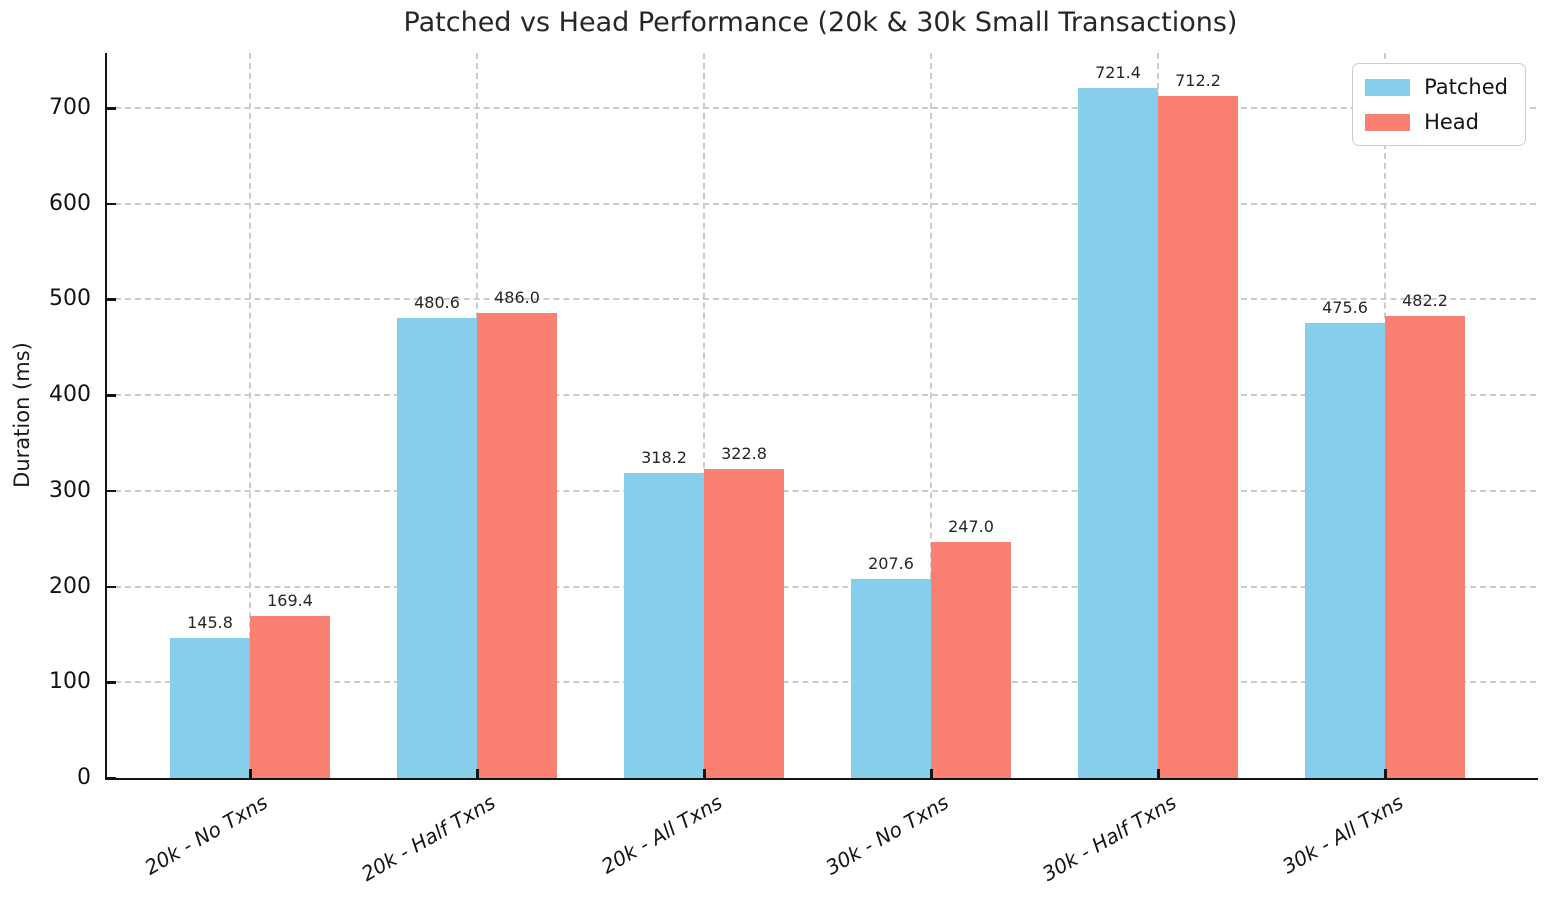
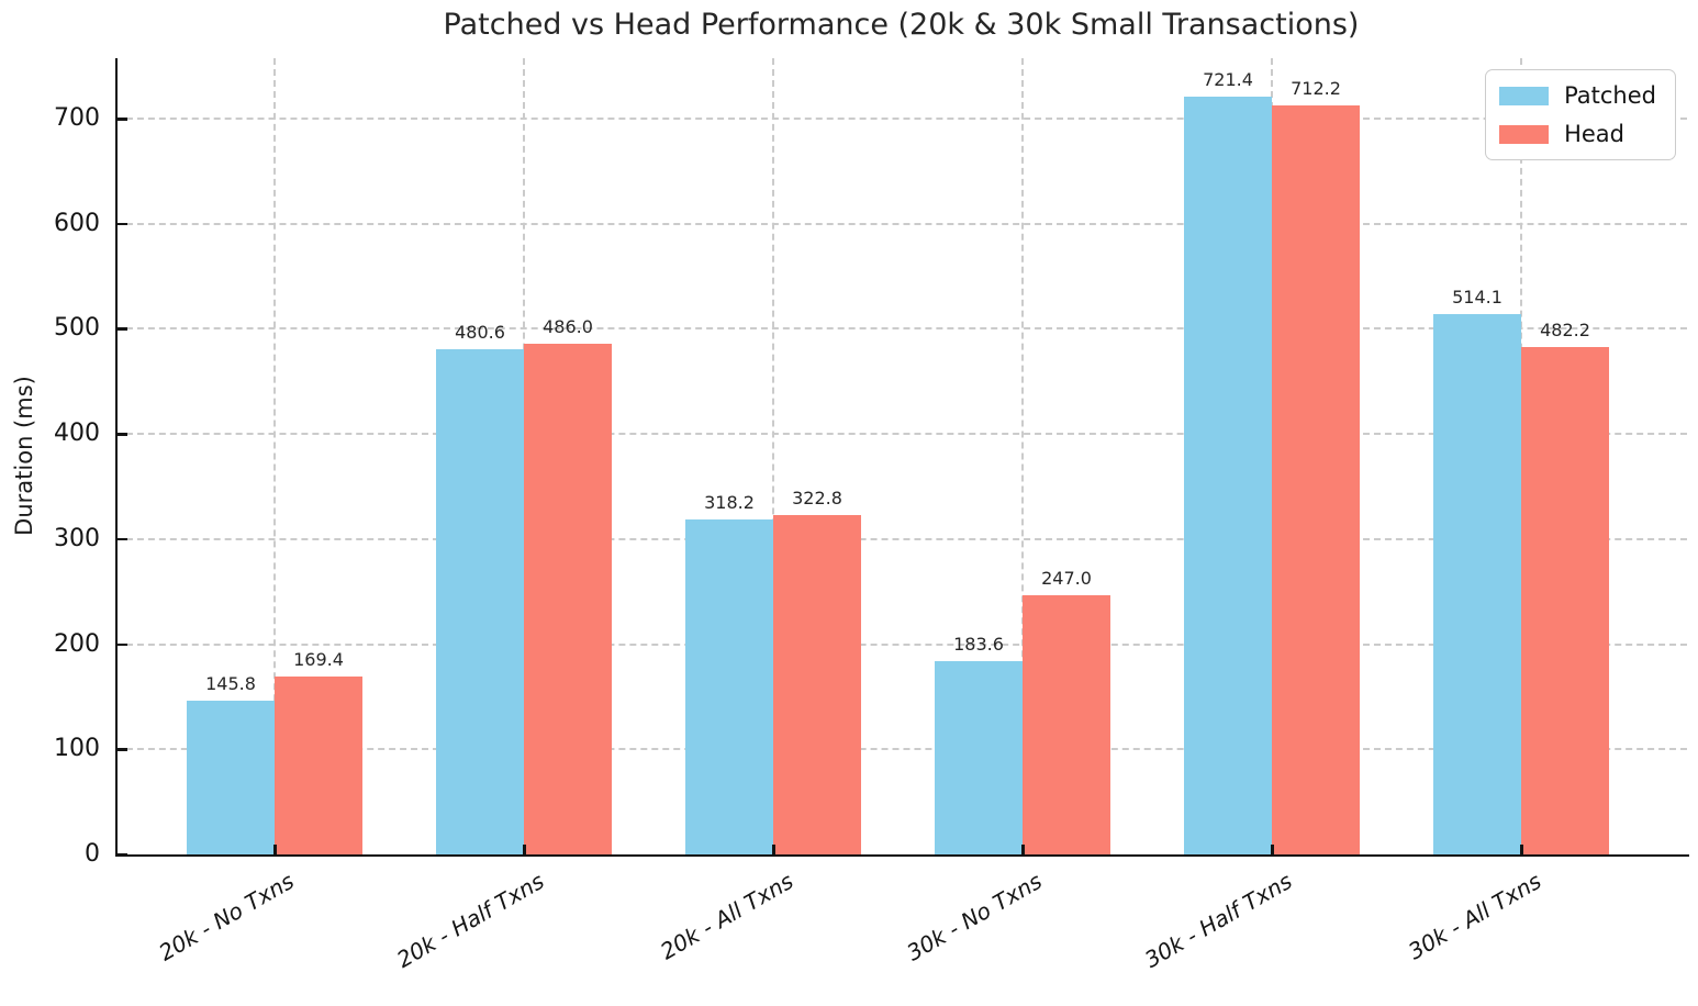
Patched/30k - No Txns: 207.6 -> 183.6
Patched/30k - All Txns: 475.6 -> 514.1
